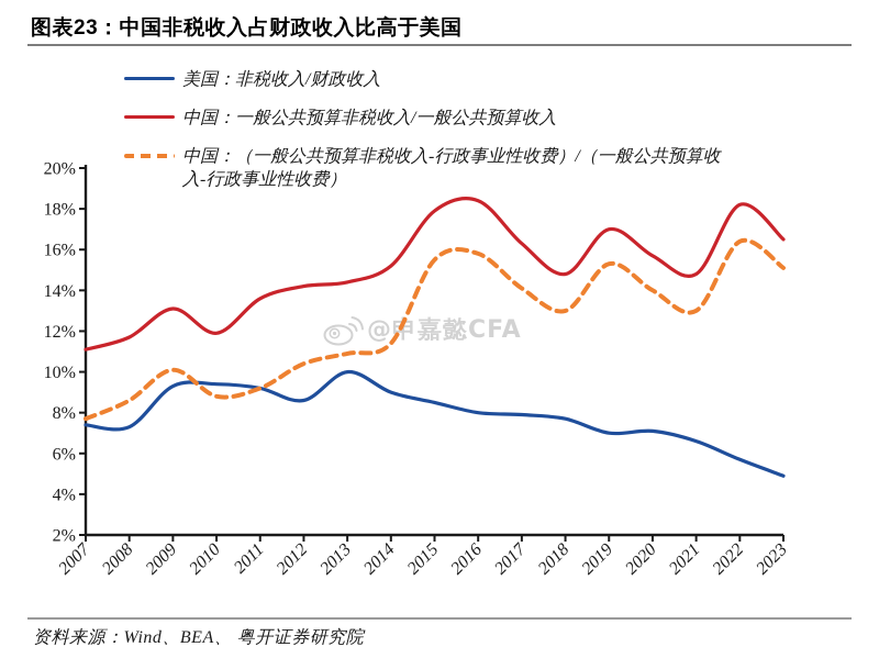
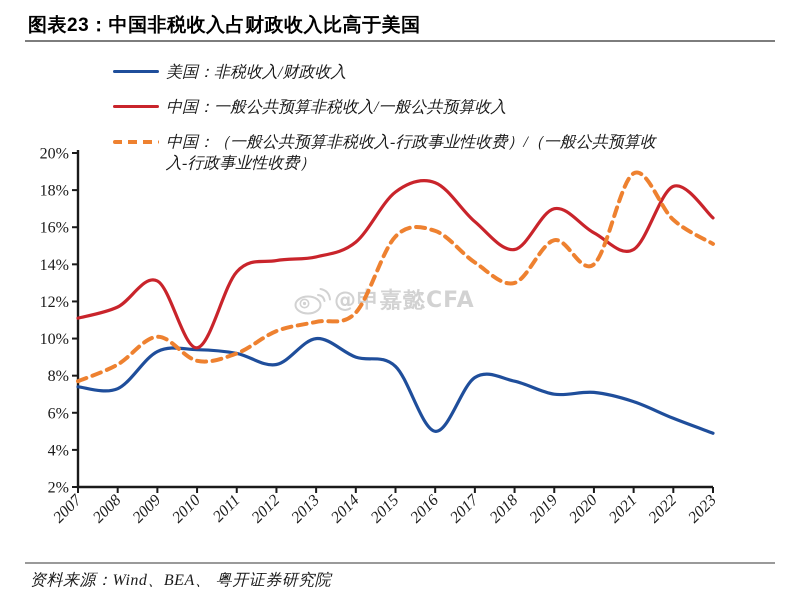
中国：一般公共预算非税收入/一般公共预算收入/2010: 11.9% -> 9.5%
美国：非税收入/财政收入/2016: 8.0% -> 5.0%
中国：（一般公共预算非税收入-行政事业性收费）/（一般公共预算收入-行政事业性收费）/2021: 13.0% -> 18.9%
